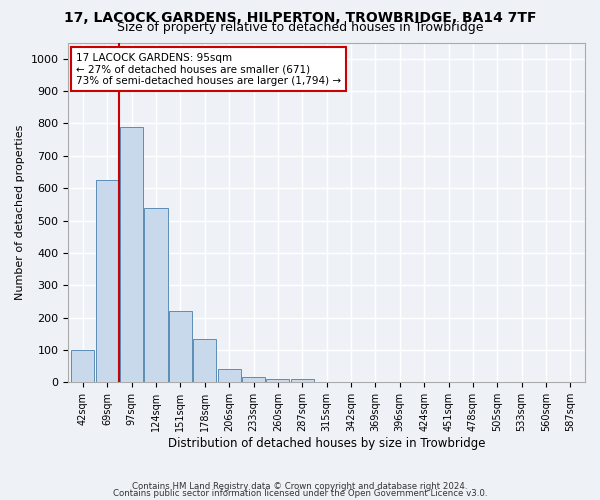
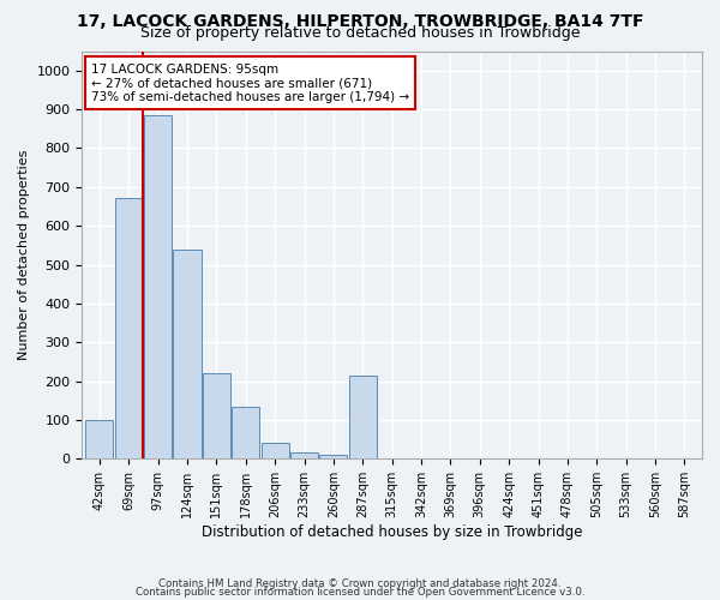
69sqm: 625 -> 670
97sqm: 790 -> 885
287sqm: 10 -> 215
